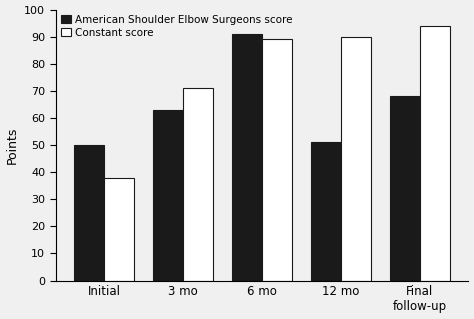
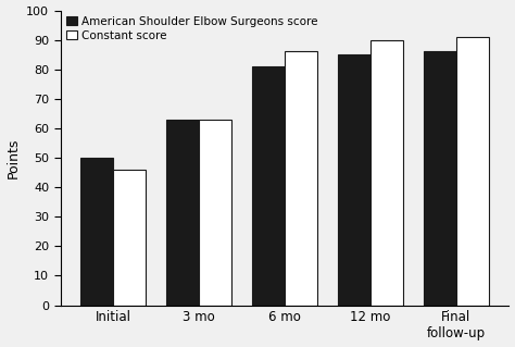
Constant score/Initial: 38 -> 46
Constant score/3 mo: 71 -> 63
American Shoulder Elbow Surgeons score/6 mo: 91 -> 81
Constant score/6 mo: 89 -> 86
American Shoulder Elbow Surgeons score/12 mo: 51 -> 85
American Shoulder Elbow Surgeons score/Final follow-up: 68 -> 86
Constant score/Final follow-up: 94 -> 91
